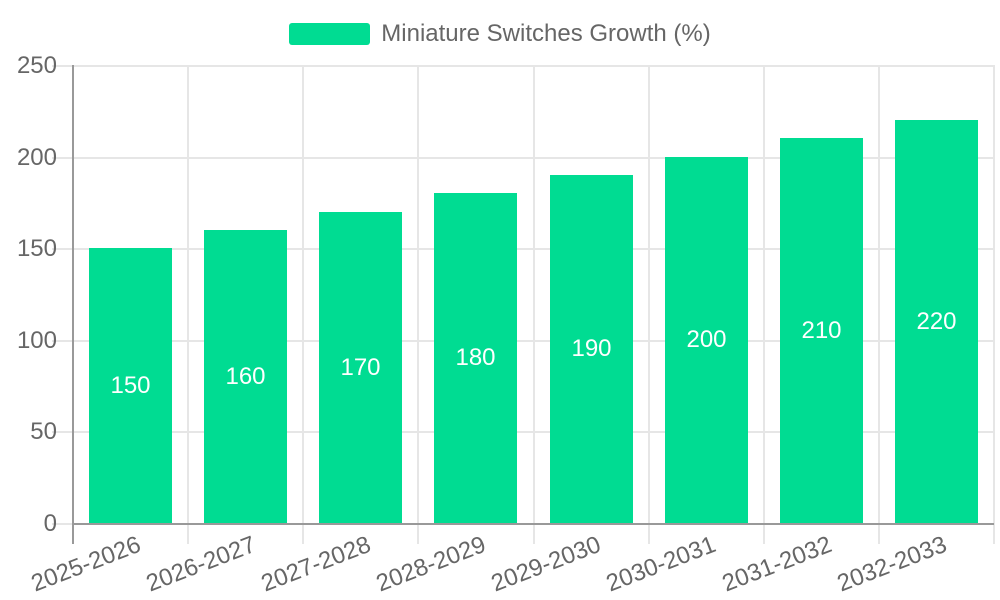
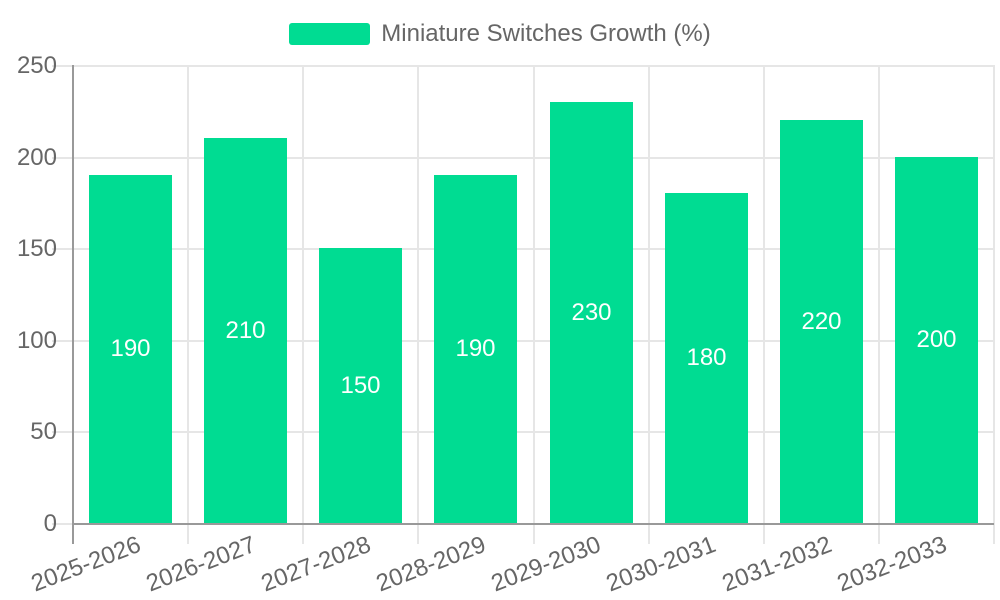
2025-2026: 150 -> 190
2026-2027: 160 -> 210
2027-2028: 170 -> 150
2028-2029: 180 -> 190
2029-2030: 190 -> 230
2030-2031: 200 -> 180
2031-2032: 210 -> 220
2032-2033: 220 -> 200
